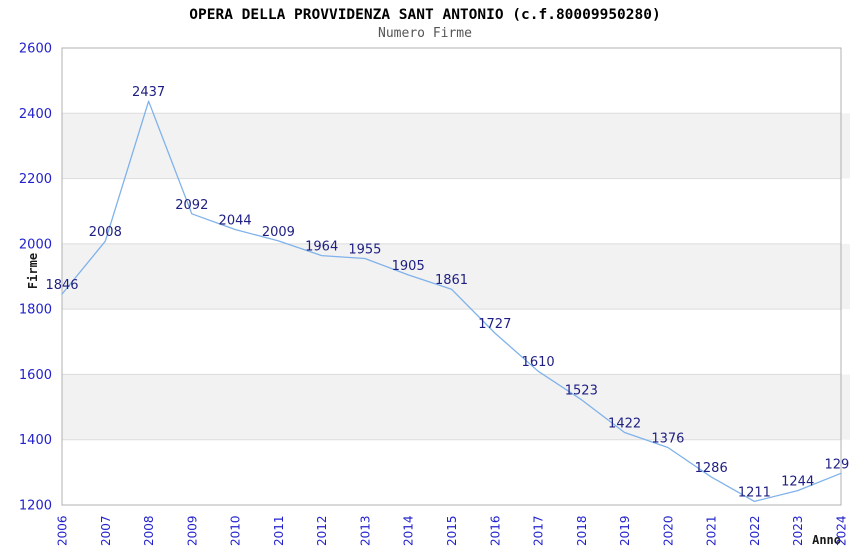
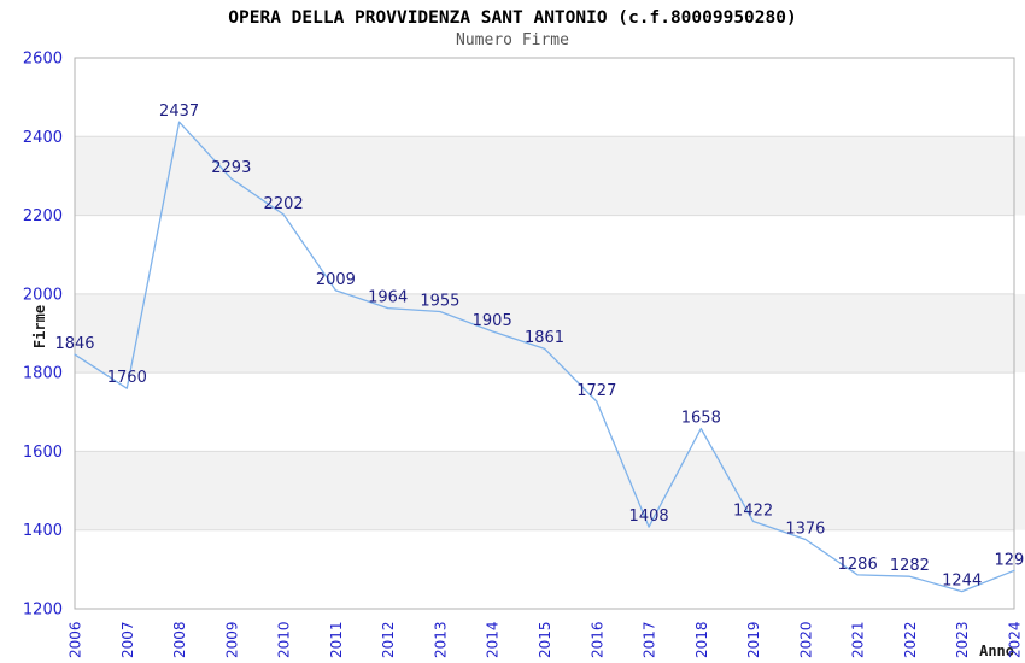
2007: 2008 -> 1760
2009: 2092 -> 2293
2010: 2044 -> 2202
2017: 1610 -> 1408
2018: 1523 -> 1658
2022: 1211 -> 1282
